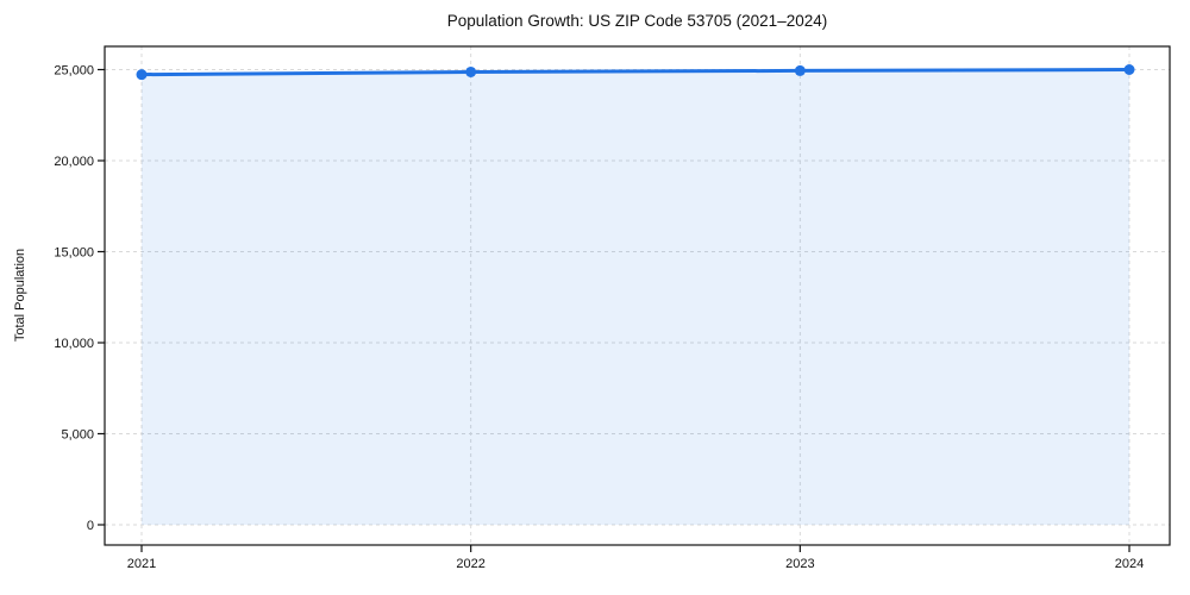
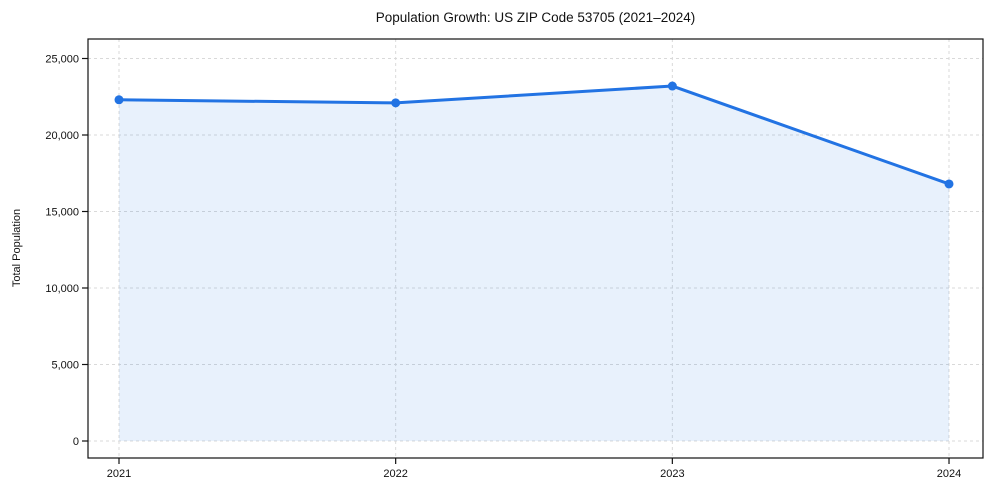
2021: 24700 -> 22300
2022: 24900 -> 22100
2023: 24900 -> 23200
2024: 25000 -> 16800
